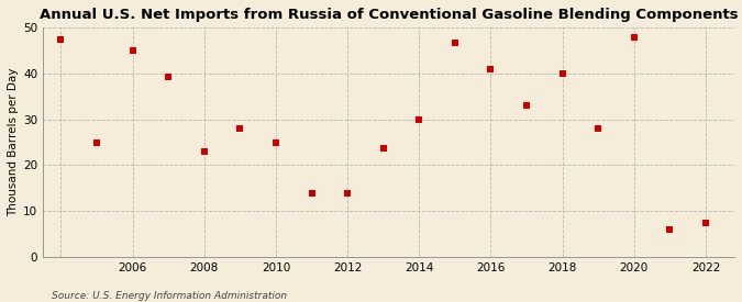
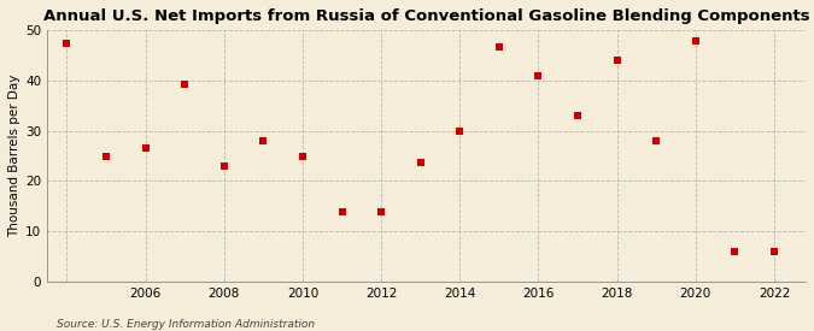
2006: 45.0 -> 26.7
2018: 40.0 -> 44.0
2022: 7.5 -> 6.0
